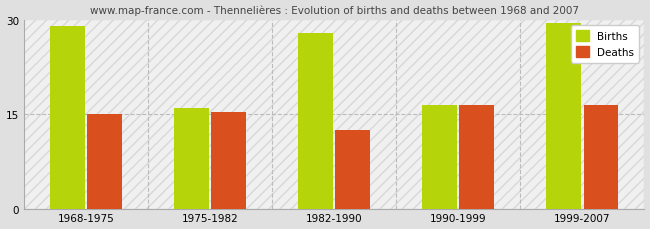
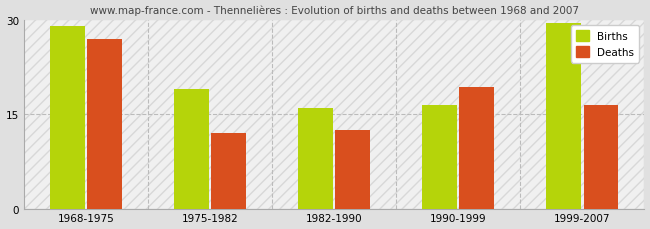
Deaths/1968-1975: 15.0 -> 27.0
Births/1975-1982: 16.0 -> 19.0
Deaths/1975-1982: 15.4 -> 12.0
Births/1982-1990: 28.0 -> 16.0
Deaths/1990-1999: 16.5 -> 19.4
